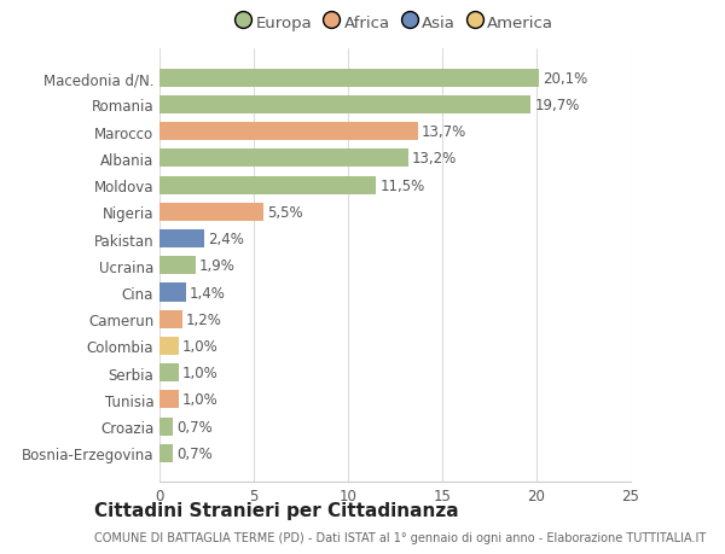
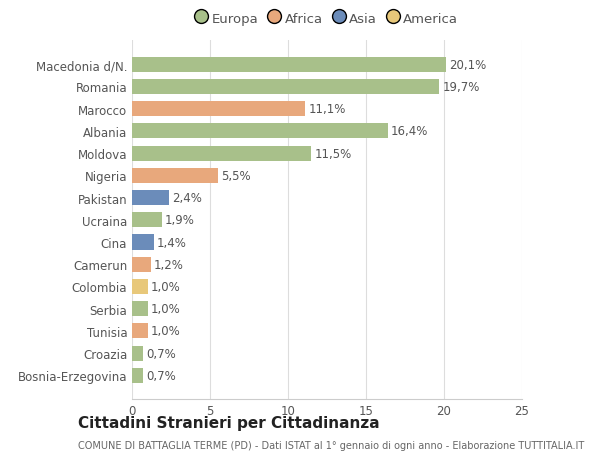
Marocco: 13,7% -> 11,1%
Albania: 13,2% -> 16,4%
